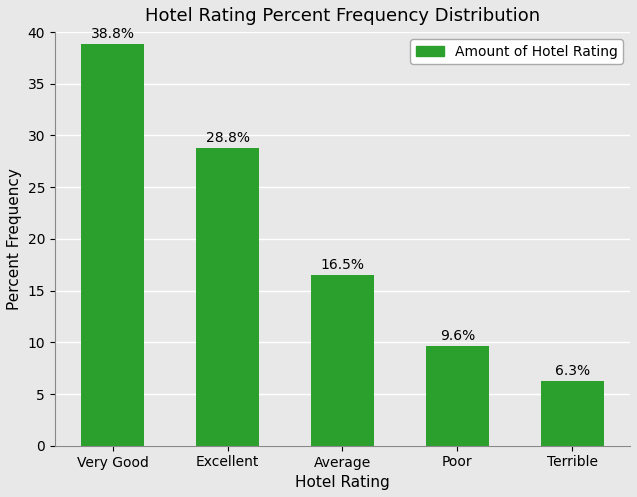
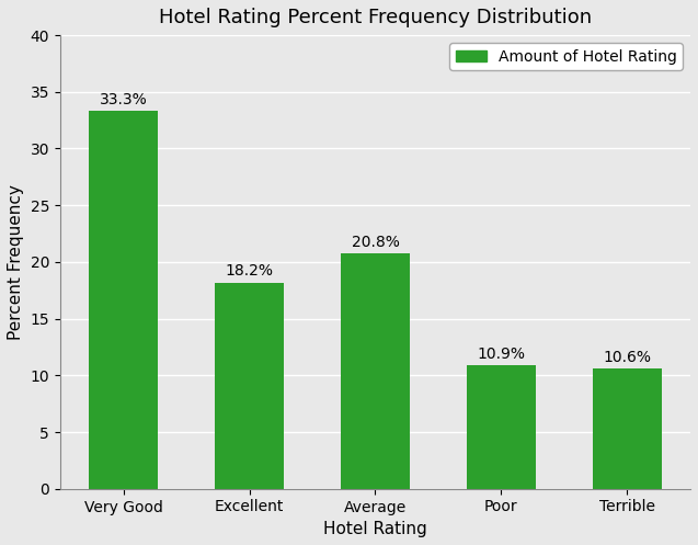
Very Good: 38.8% -> 33.3%
Excellent: 28.8% -> 18.2%
Average: 16.5% -> 20.8%
Poor: 9.6% -> 10.9%
Terrible: 6.3% -> 10.6%
